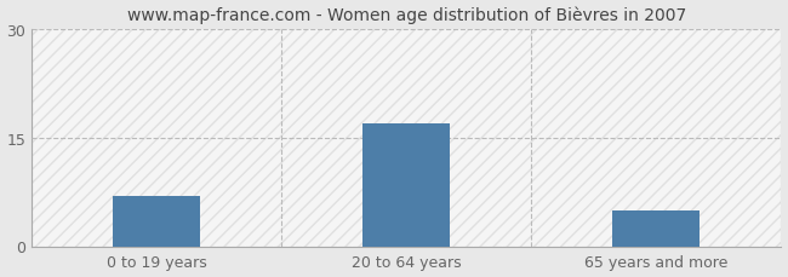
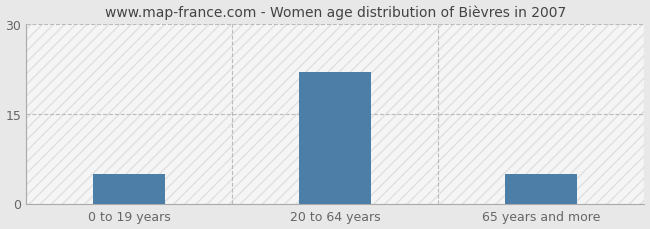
0 to 19 years: 7 -> 5
20 to 64 years: 17 -> 22
